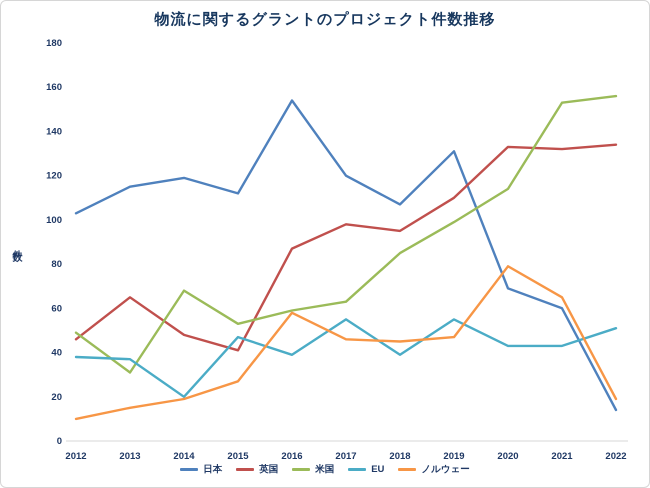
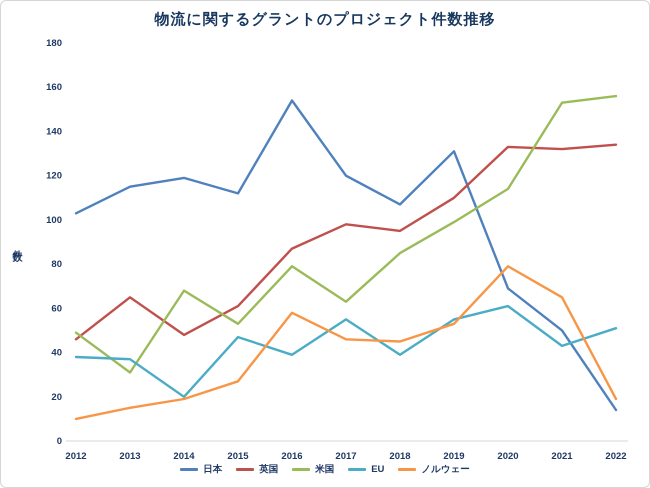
英国/2015: 41 -> 61
米国/2016: 59 -> 79
ノルウェー/2019: 47 -> 53
EU/2020: 43 -> 61
日本/2021: 60 -> 50
